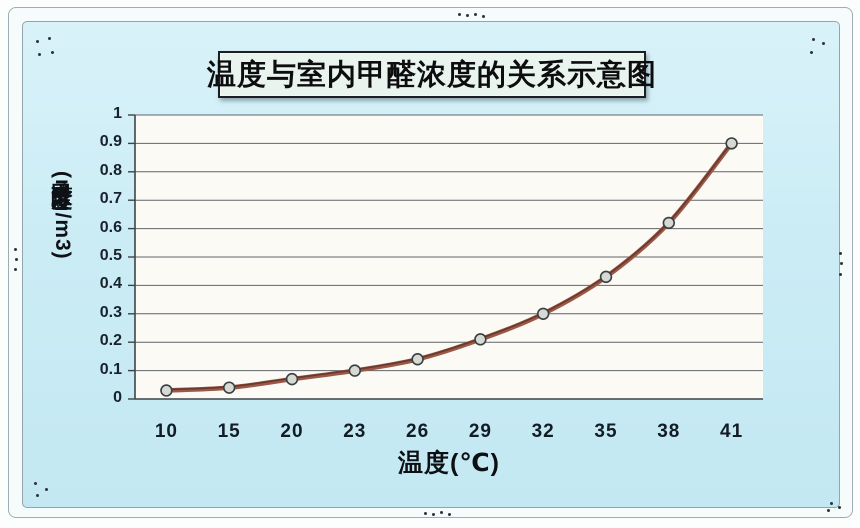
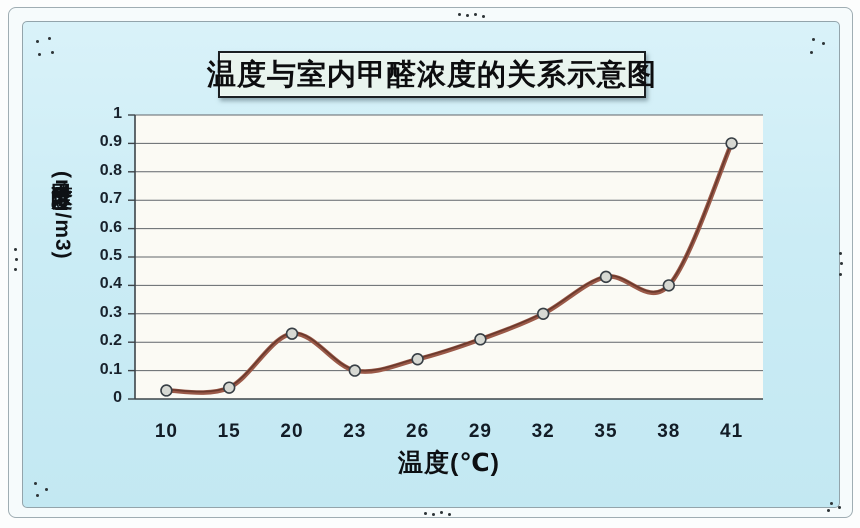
20: 0.07 -> 0.23
38: 0.62 -> 0.40
